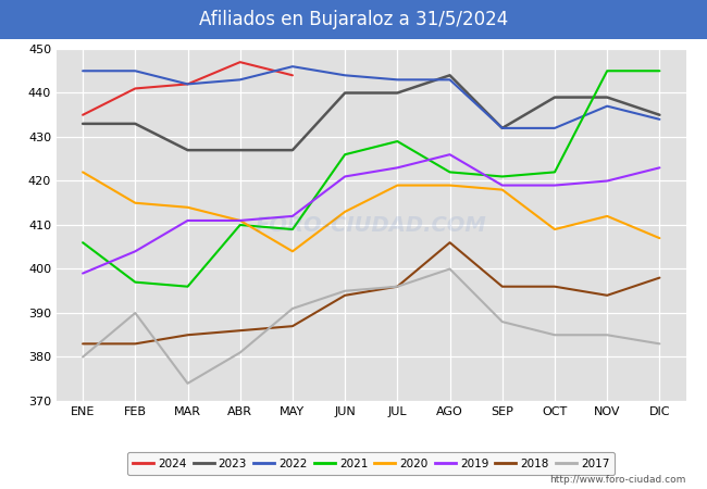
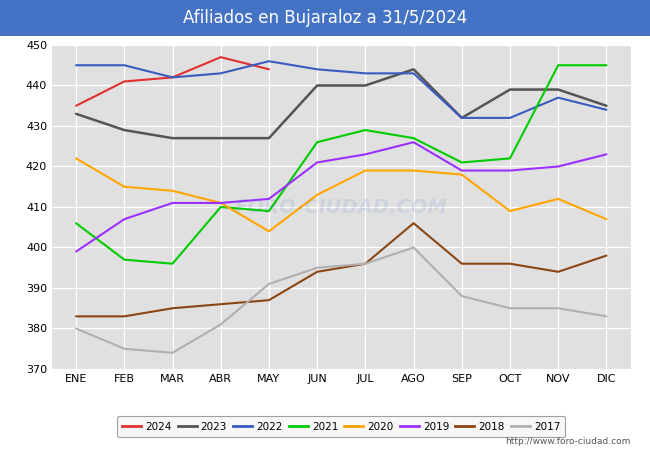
2023/FEB: 433 -> 429
2019/FEB: 404 -> 407
2017/FEB: 390 -> 375
2021/AGO: 422 -> 427
